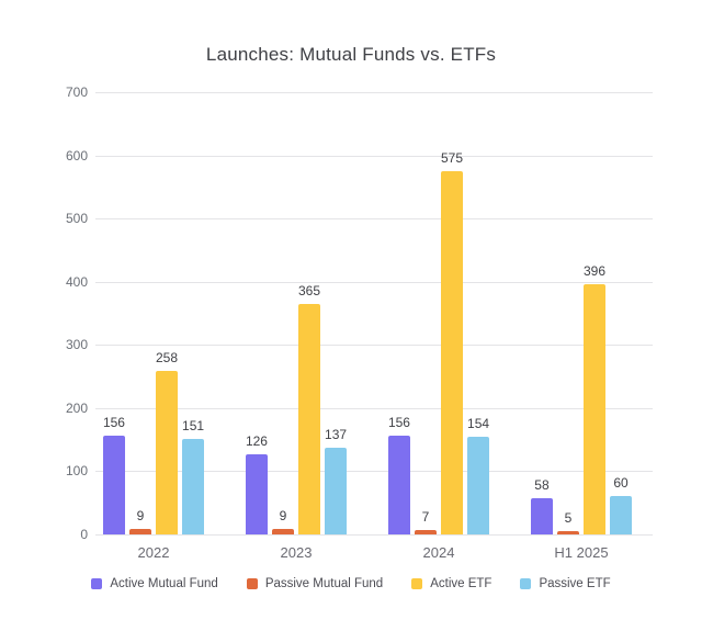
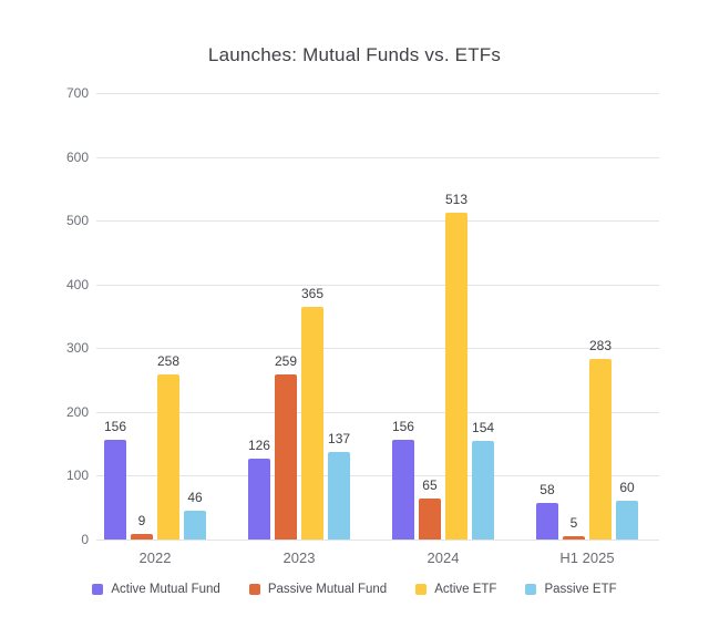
Passive ETF/2022: 151 -> 46
Passive Mutual Fund/2023: 9 -> 259
Passive Mutual Fund/2024: 7 -> 65
Active ETF/2024: 575 -> 513
Active ETF/H1 2025: 396 -> 283
